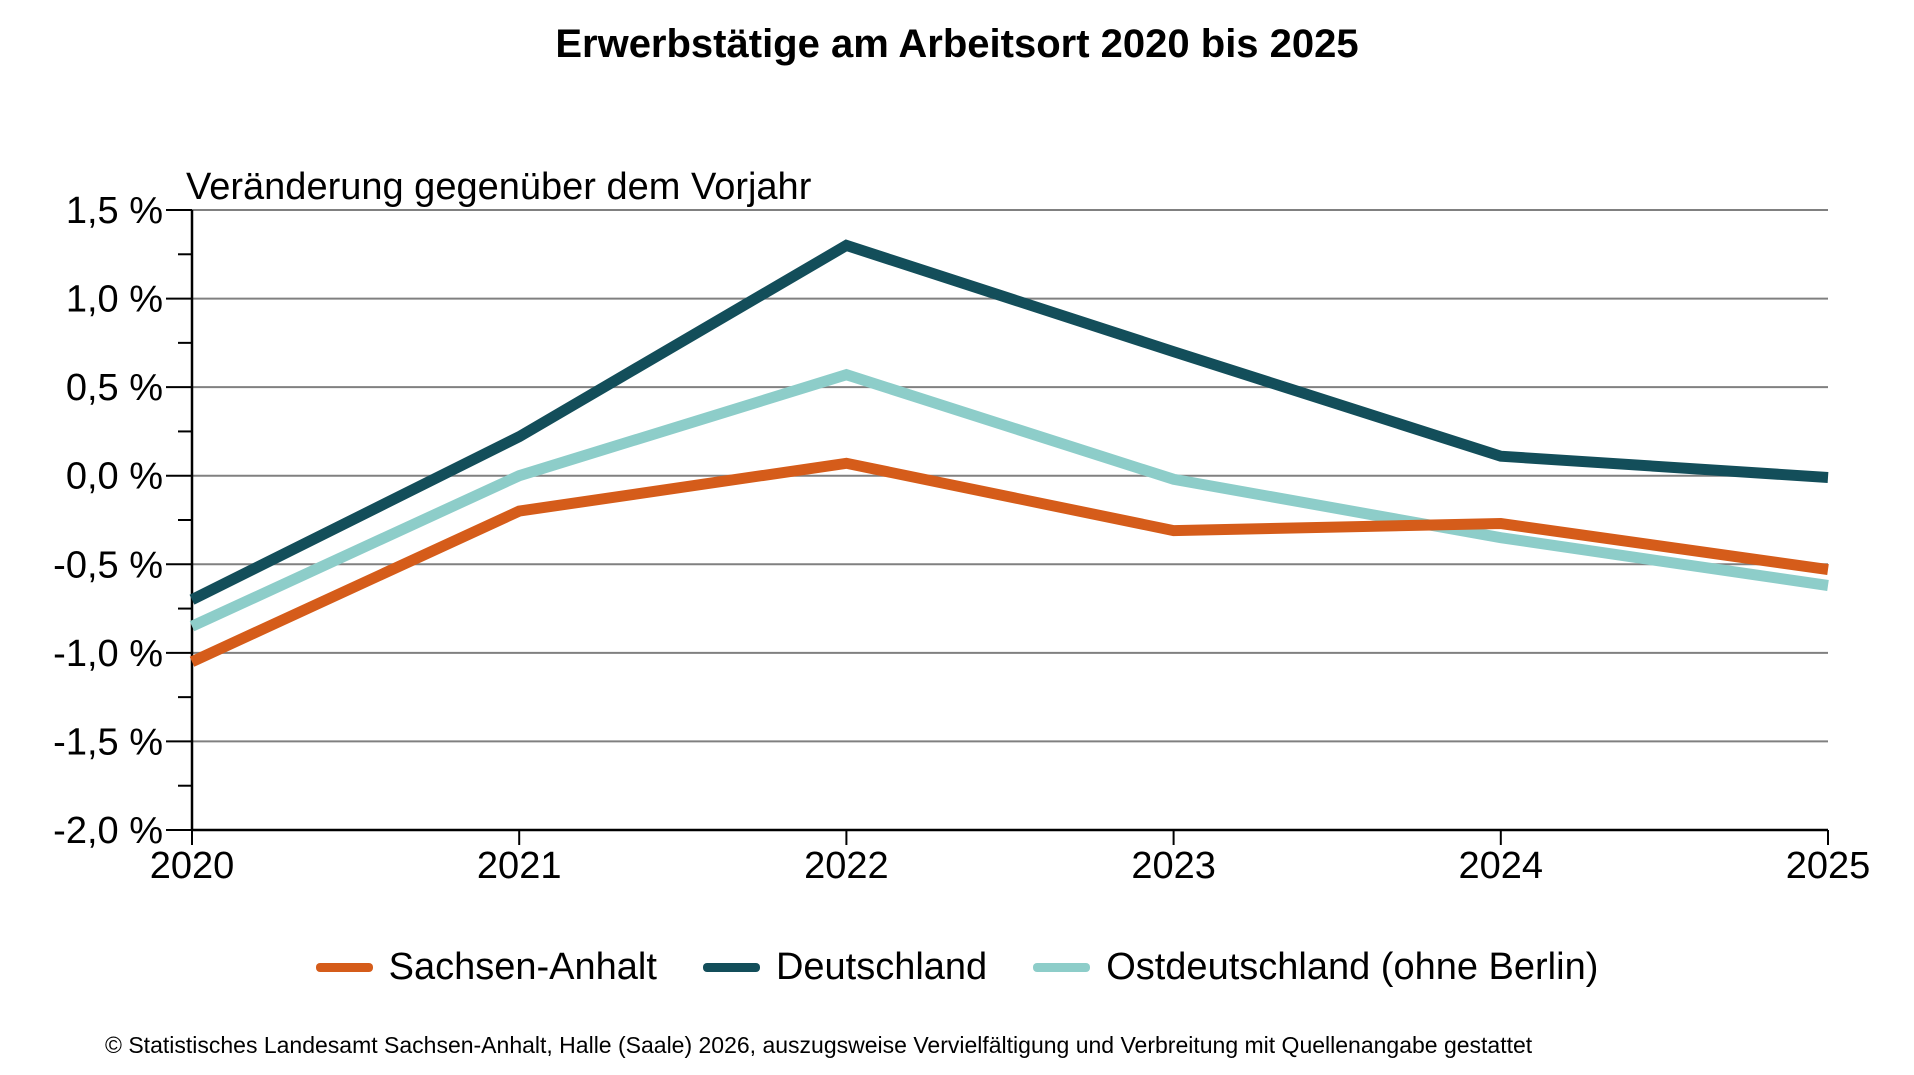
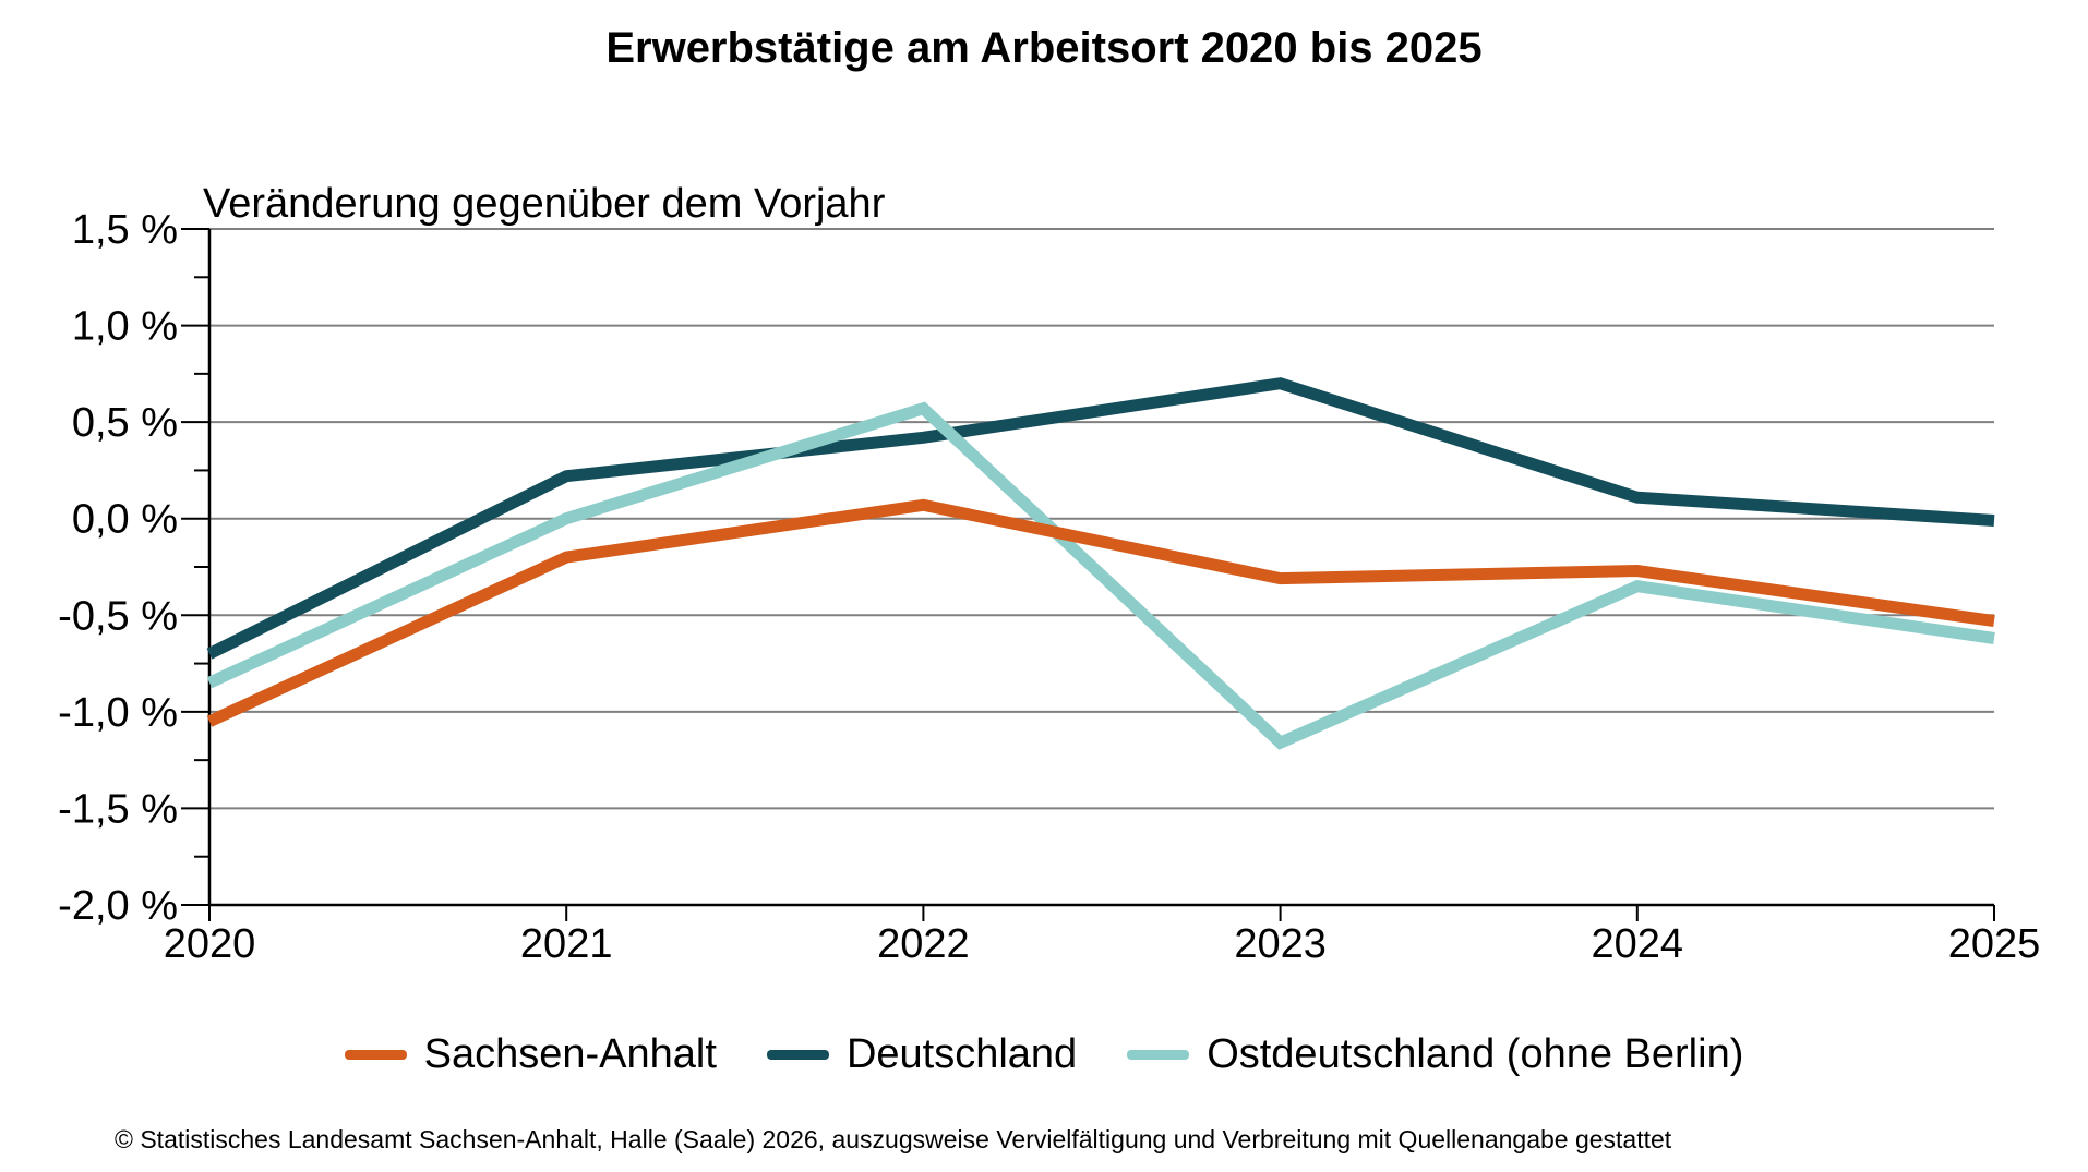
Deutschland/2022: 1,30% -> 0,42%
Ostdeutschland (ohne Berlin)/2023: -0,02% -> -1,16%
